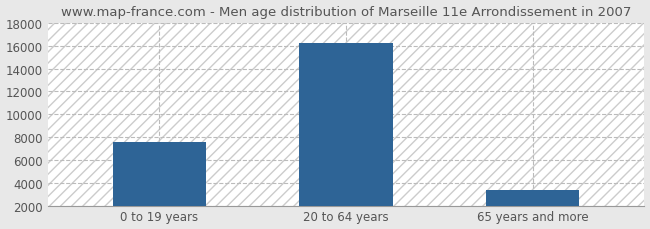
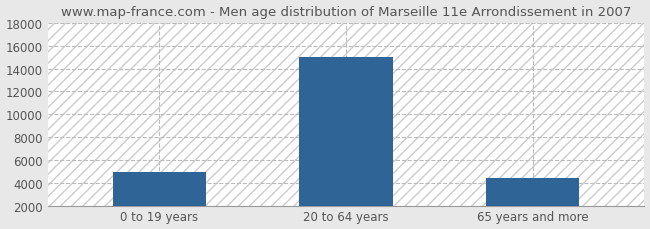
0 to 19 years: 7600 -> 4900
20 to 64 years: 16200 -> 15000
65 years and more: 3400 -> 4400
